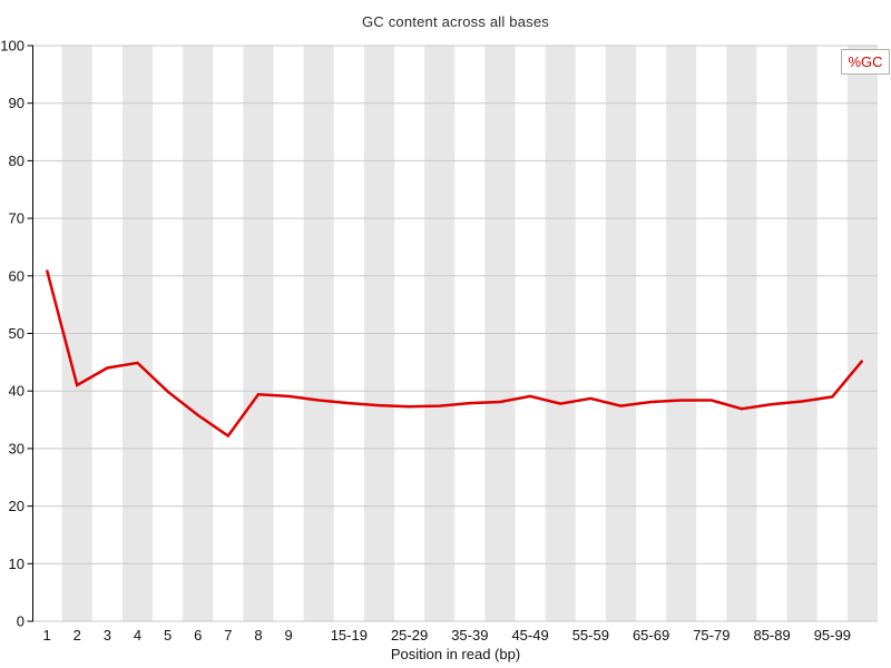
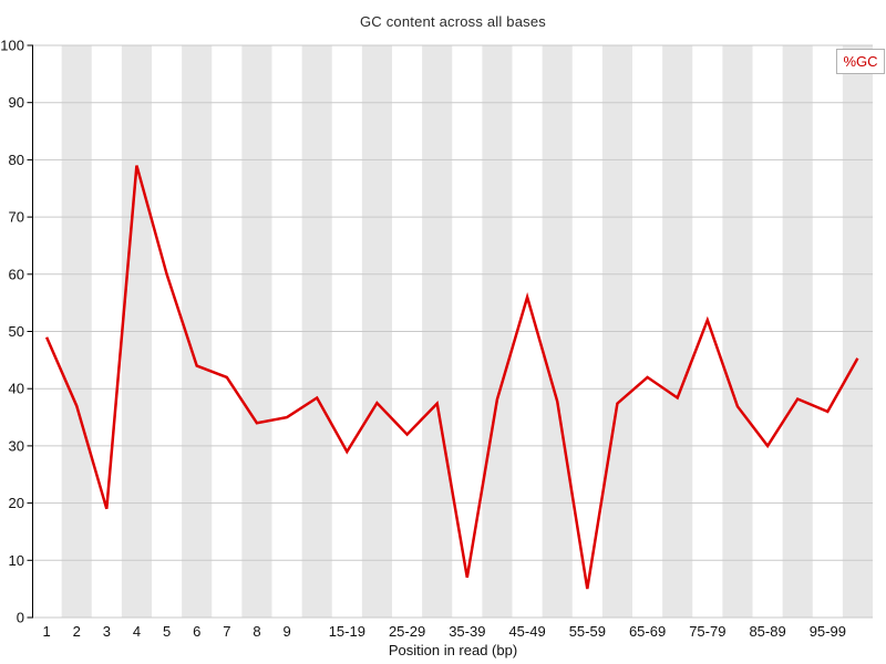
1: 61 -> 49
2: 41 -> 37
3: 44 -> 19
4: 45 -> 79
5: 40 -> 60
6: 36 -> 44
7: 32 -> 42
8: 39 -> 34
9: 39 -> 35
15-19: 38 -> 29
25-29: 37 -> 32
35-39: 38 -> 7
45-49: 39 -> 56
55-59: 39 -> 5
65-69: 38 -> 42
75-79: 38 -> 52
85-89: 38 -> 30
95-99: 39 -> 36
